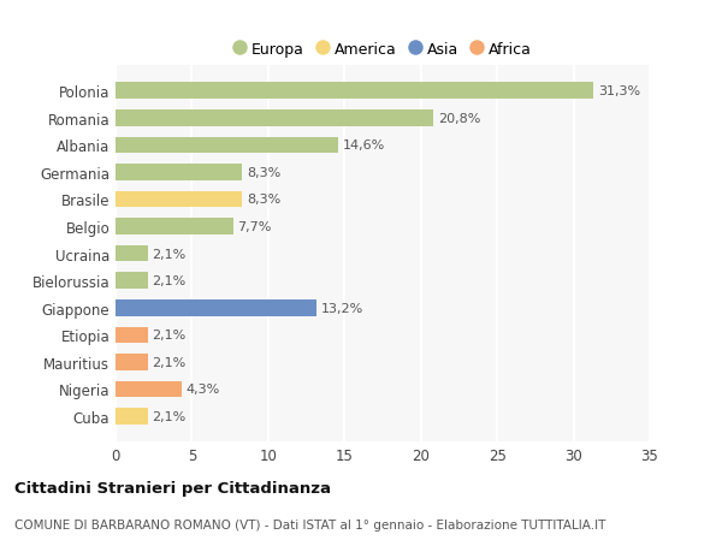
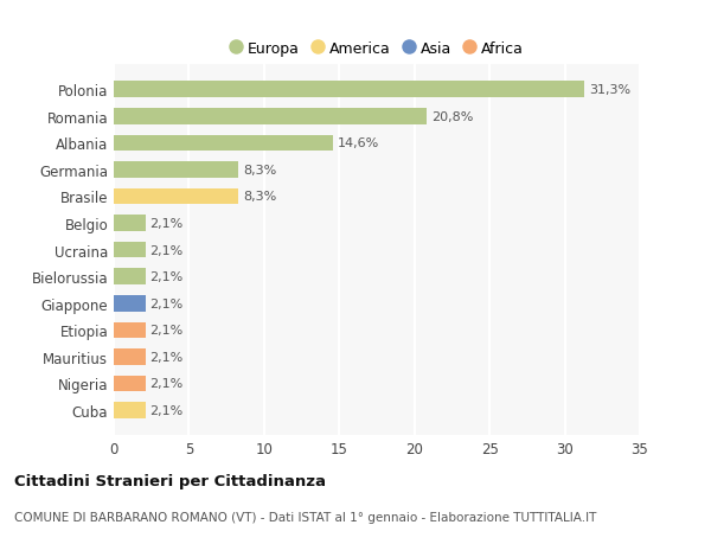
Belgio: 7,7% -> 2,1%
Giappone: 13,2% -> 2,1%
Nigeria: 4,3% -> 2,1%
